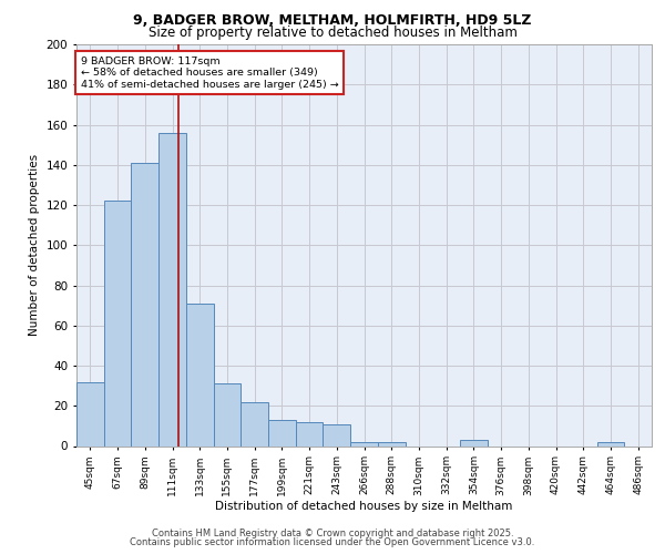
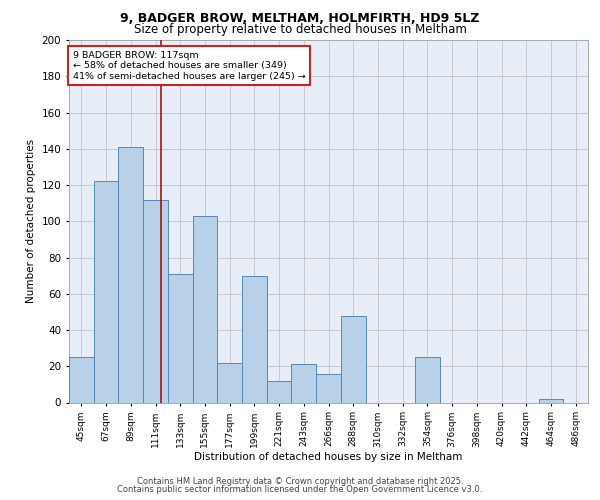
45sqm: 32 -> 25
111sqm: 156 -> 112
155sqm: 31 -> 103
199sqm: 13 -> 70
243sqm: 11 -> 21
266sqm: 2 -> 16
288sqm: 2 -> 48
354sqm: 3 -> 25
